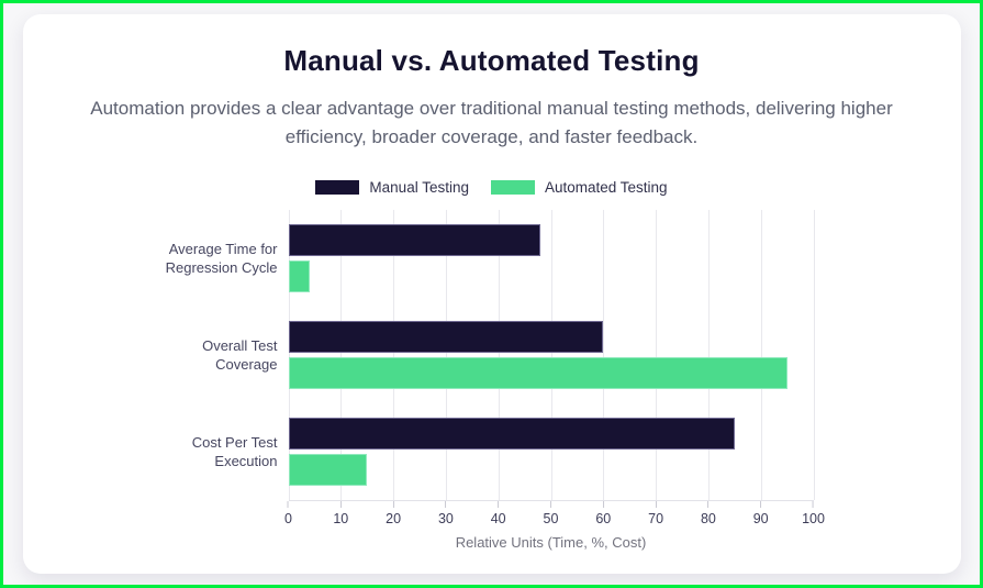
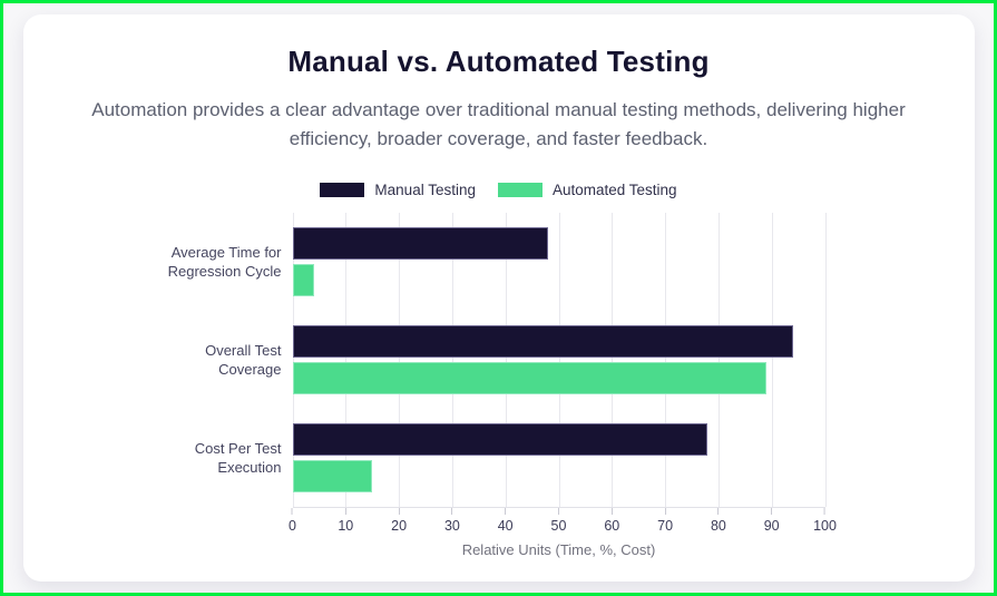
Manual Testing/Overall Test Coverage: 60 -> 94
Automated Testing/Overall Test Coverage: 95 -> 89
Manual Testing/Cost Per Test Execution: 85 -> 78
